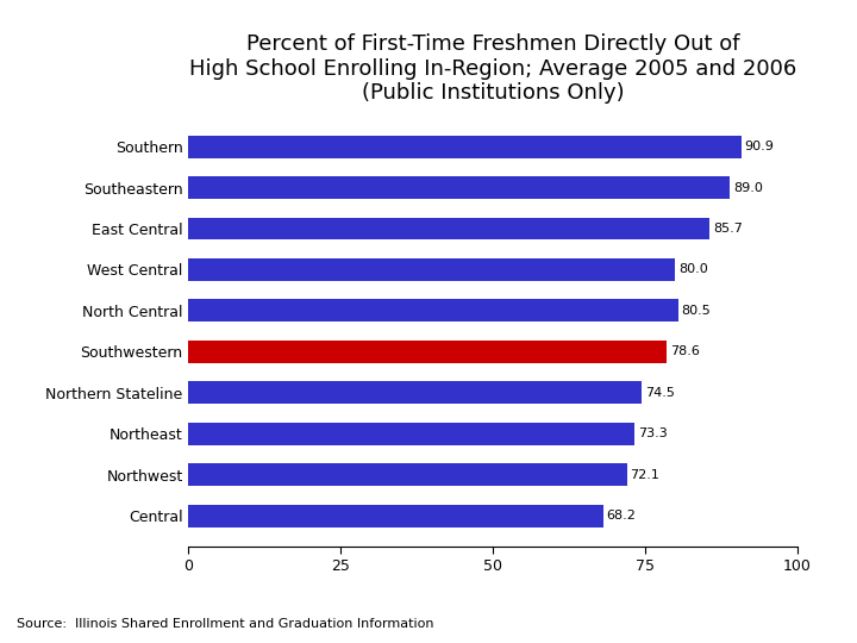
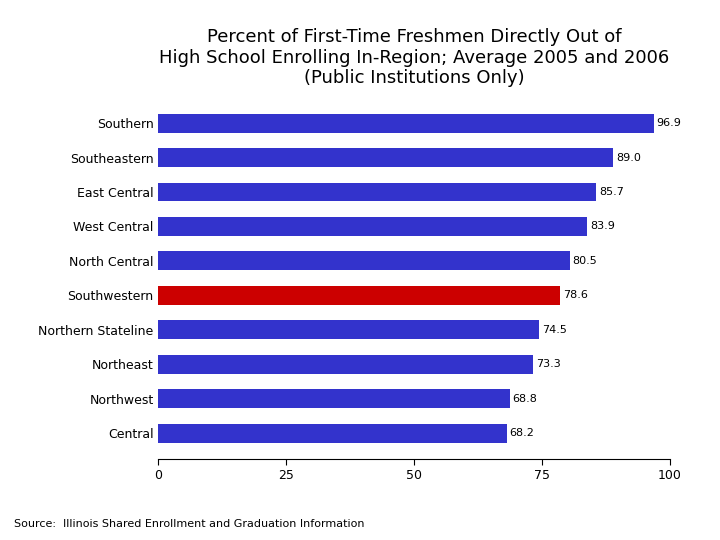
Southern: 90.9 -> 96.9
West Central: 80.0 -> 83.9
Northwest: 72.1 -> 68.8
